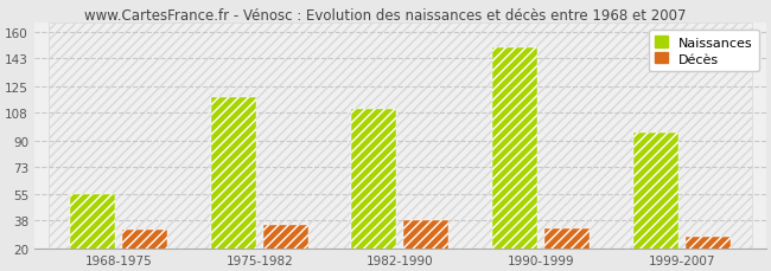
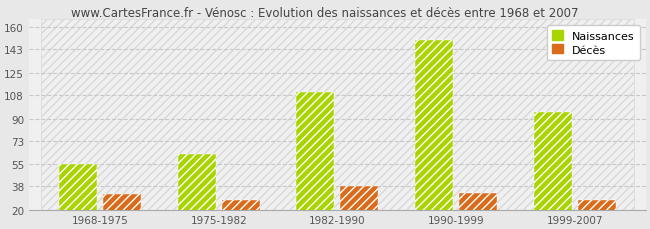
Naissances/1975-1982: 118 -> 63
Décès/1975-1982: 35 -> 28
